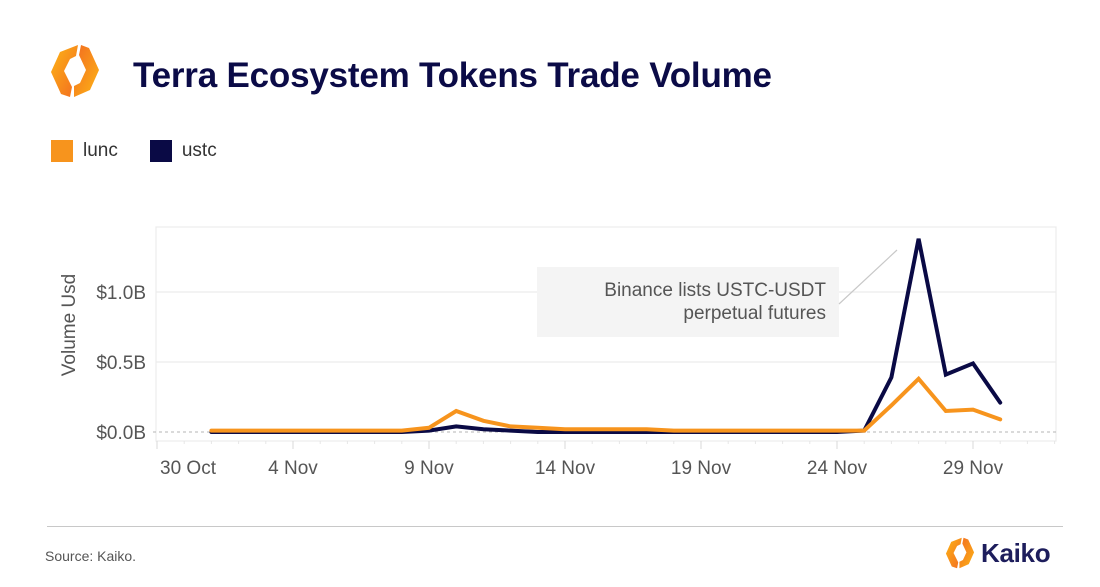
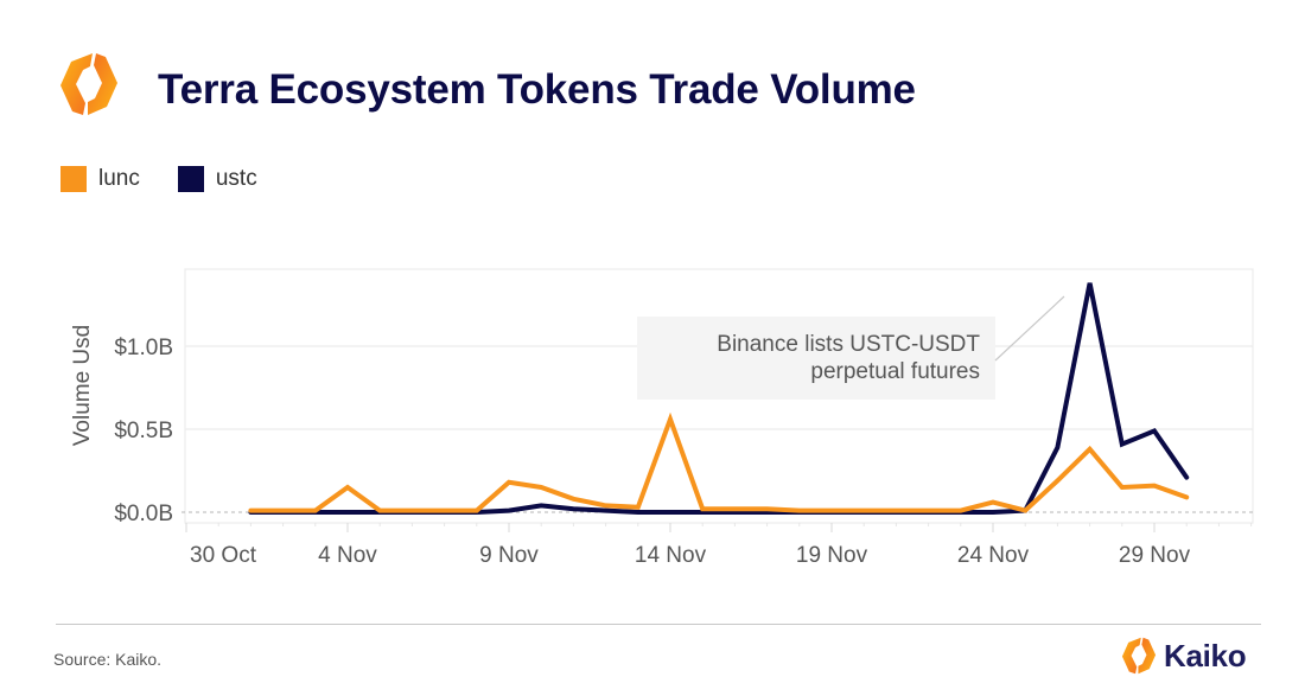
lunc/4 Nov: $0.01B -> $0.15B
lunc/9 Nov: $0.03B -> $0.18B
lunc/14 Nov: $0.02B -> $0.56B
lunc/24 Nov: $0.01B -> $0.06B
